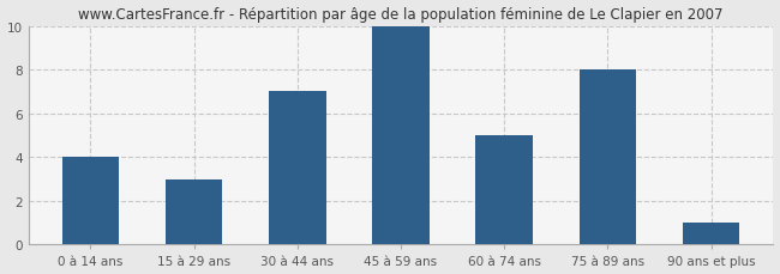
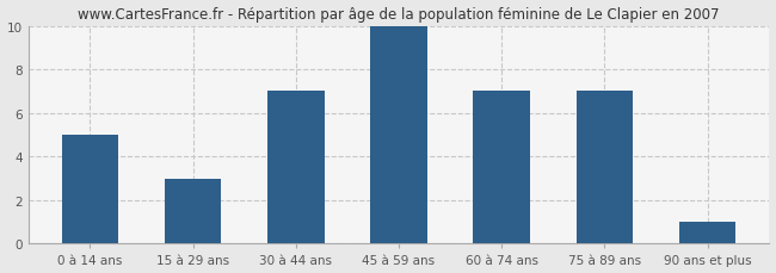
0 à 14 ans: 4 -> 5
60 à 74 ans: 5 -> 7
75 à 89 ans: 8 -> 7
